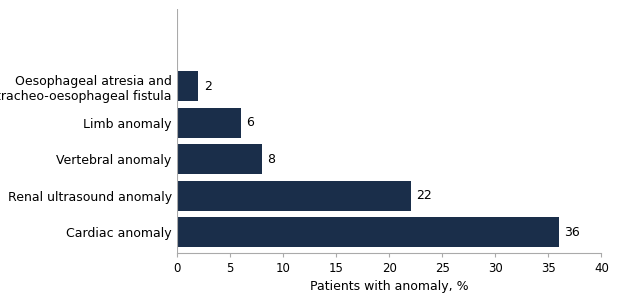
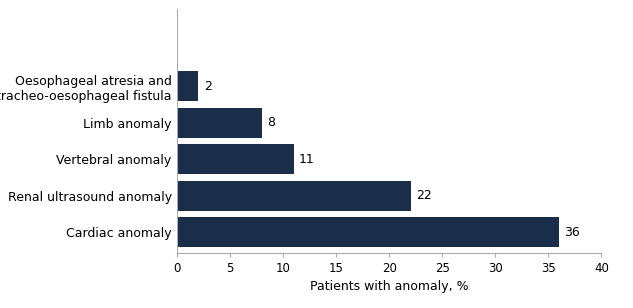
Limb anomaly: 6 -> 8
Vertebral anomaly: 8 -> 11
